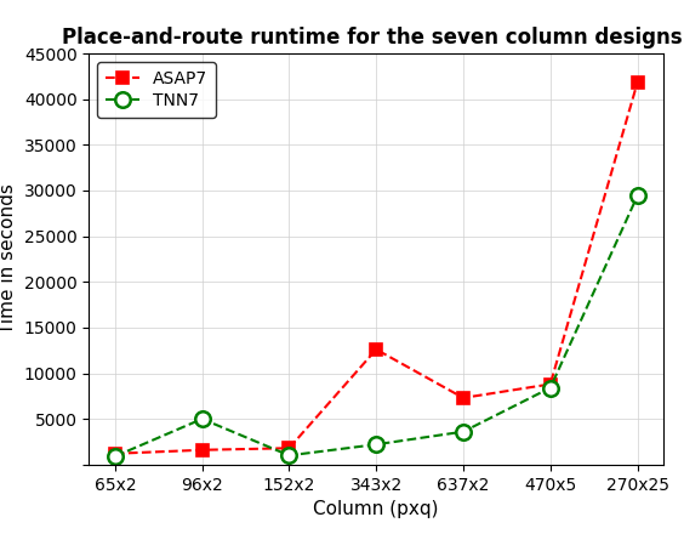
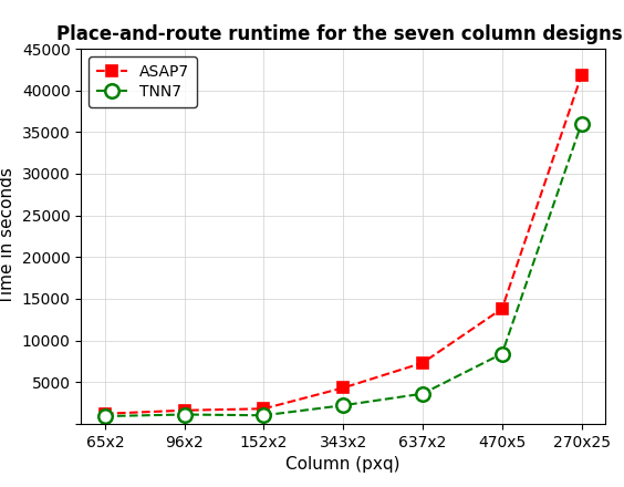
TNN7/96x2: 5000 -> 1100
ASAP7/343x2: 12600 -> 4300
ASAP7/470x5: 8800 -> 13800
TNN7/270x25: 29400 -> 36000
